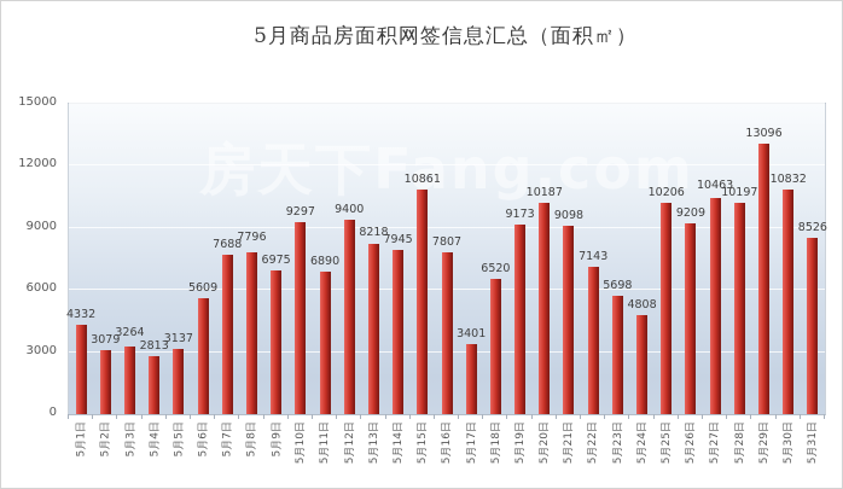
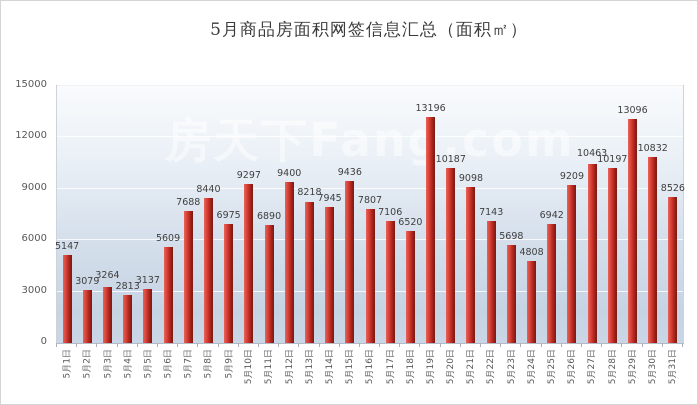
5月1日: 4332 -> 5147
5月8日: 7796 -> 8440
5月15日: 10861 -> 9436
5月17日: 3401 -> 7106
5月19日: 9173 -> 13196
5月25日: 10206 -> 6942
